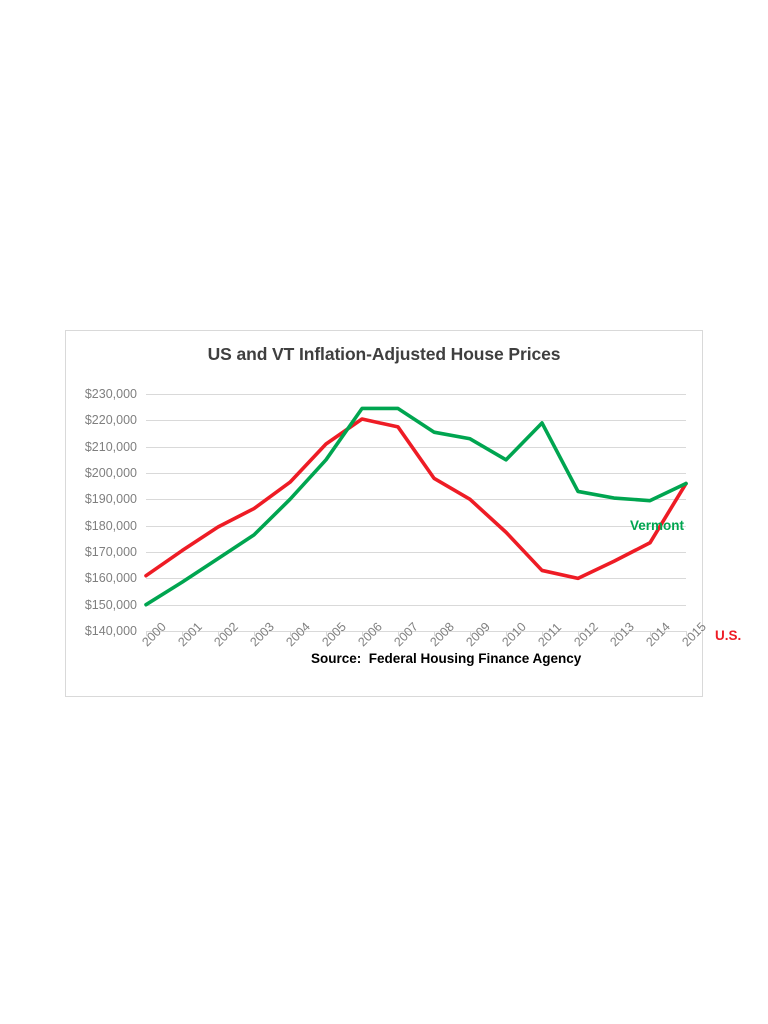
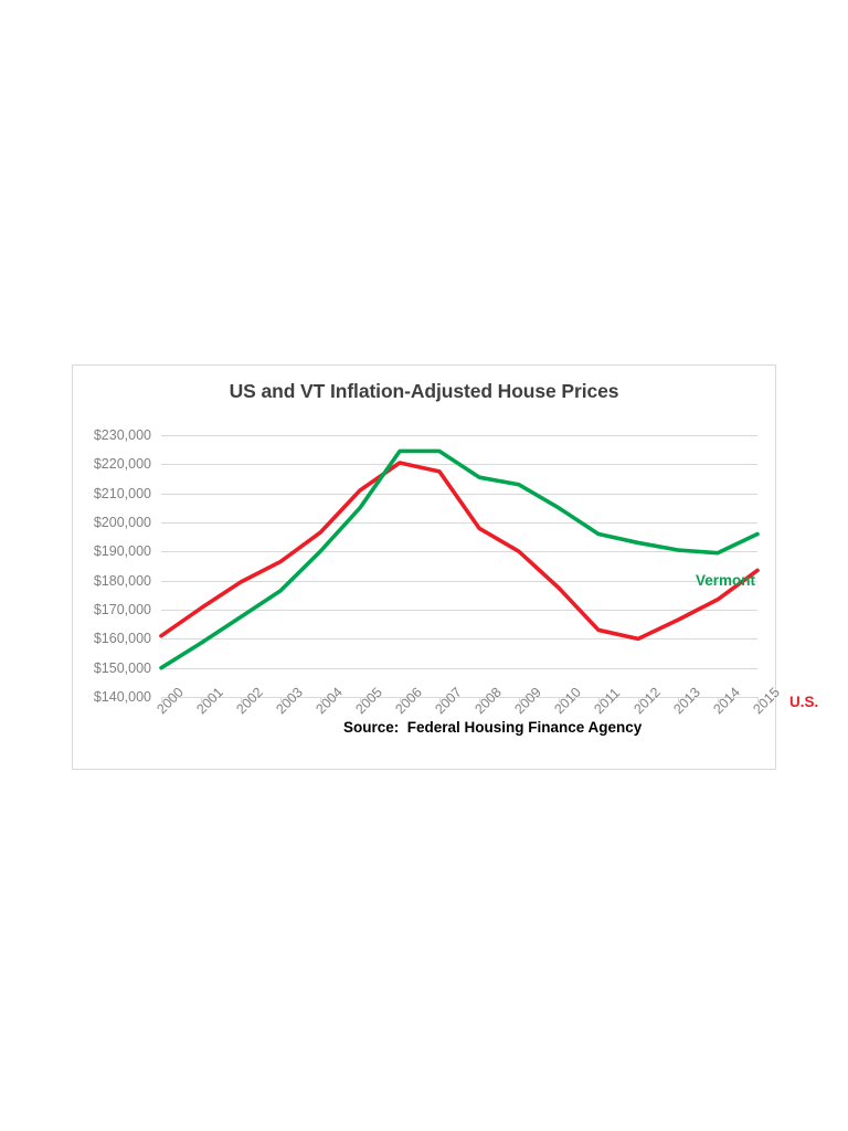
Vermont/2011: $219000 -> $196000
U.S./2015: $196000 -> $184000
